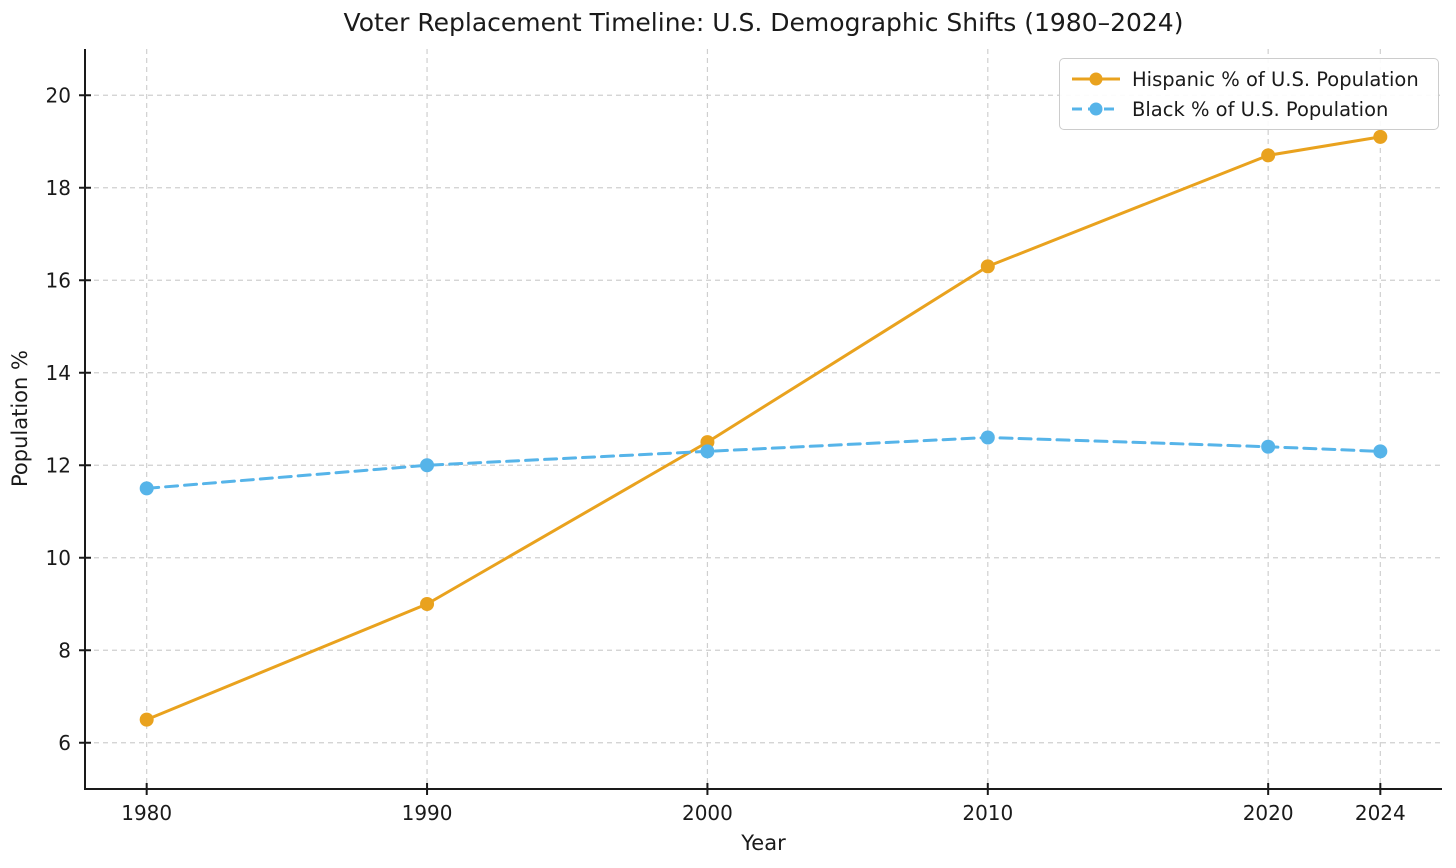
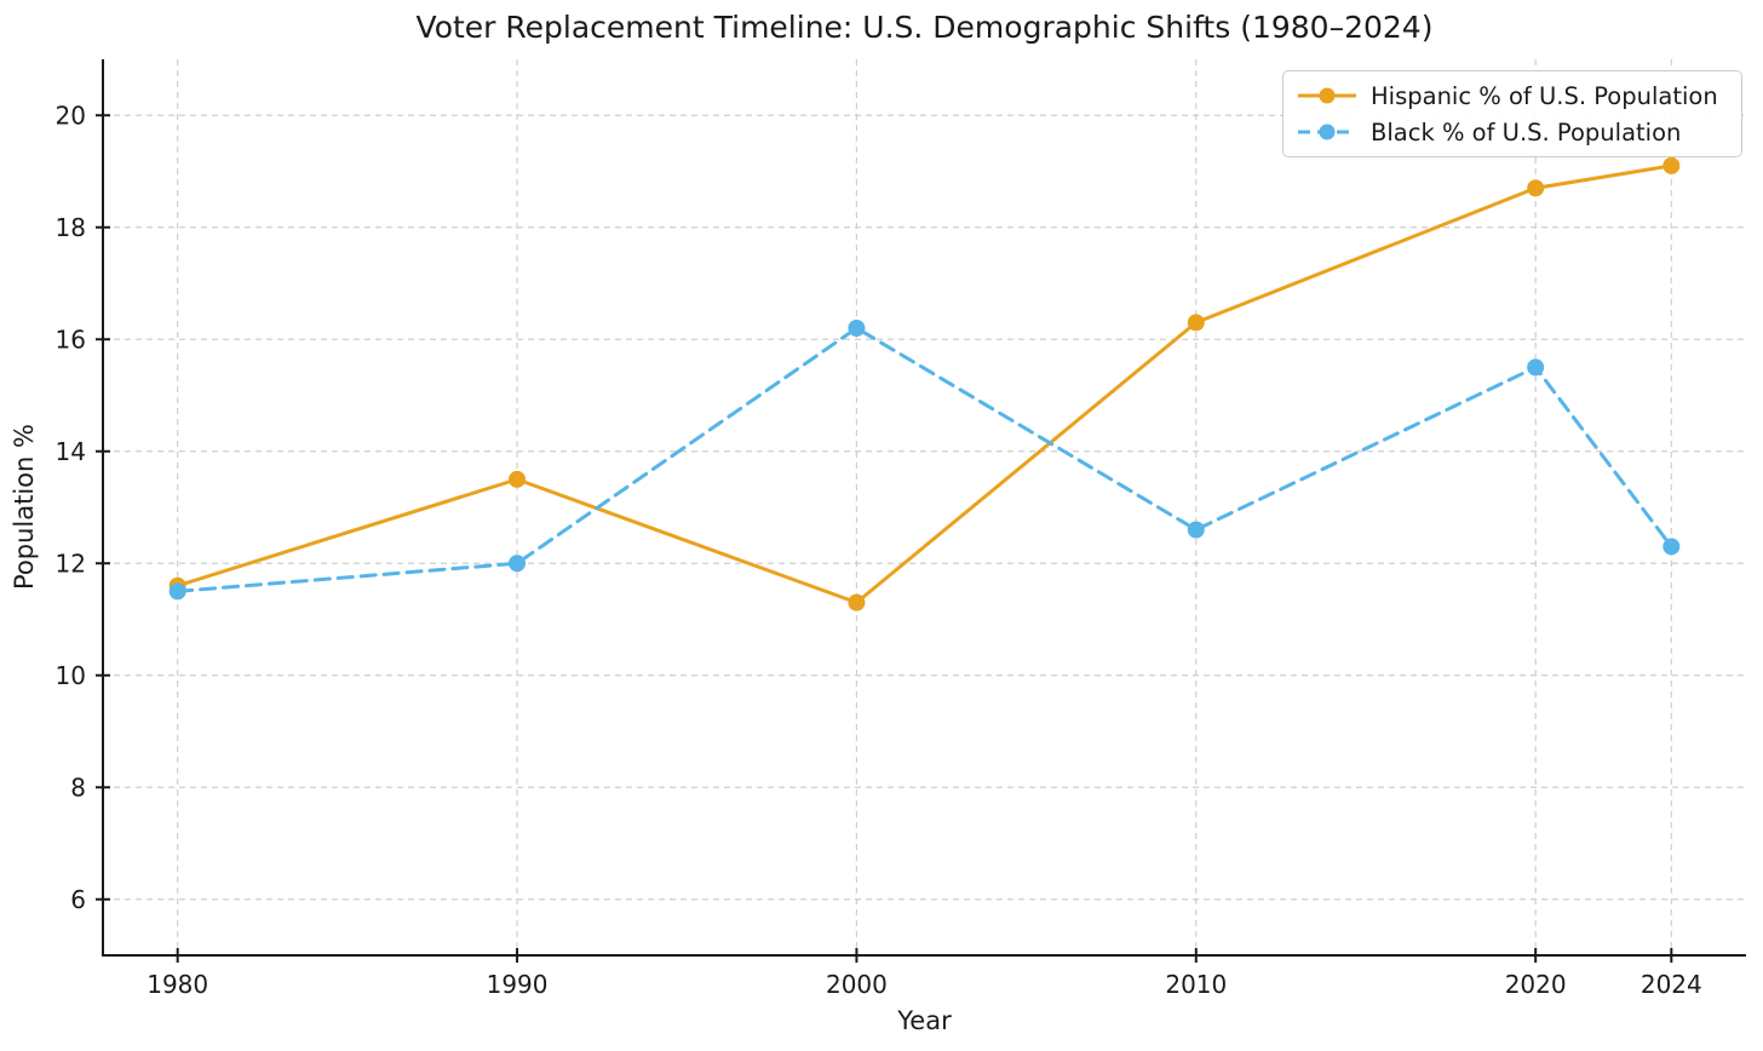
Hispanic % of U.S. Population/1980: 6.5 -> 11.6
Hispanic % of U.S. Population/1990: 9.0 -> 13.5
Hispanic % of U.S. Population/2000: 12.5 -> 11.3
Black % of U.S. Population/2000: 12.3 -> 16.2
Black % of U.S. Population/2020: 12.4 -> 15.5
